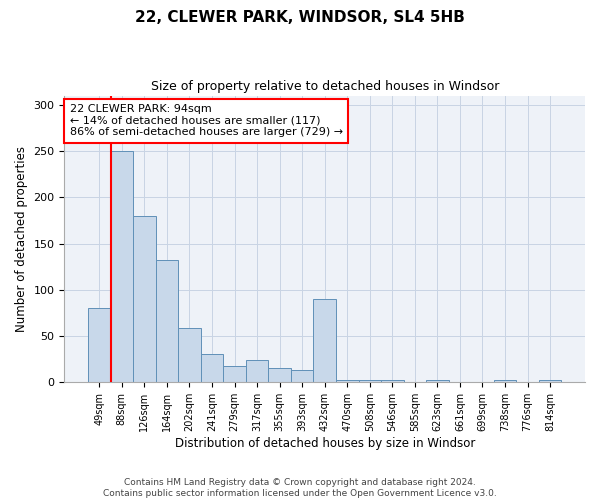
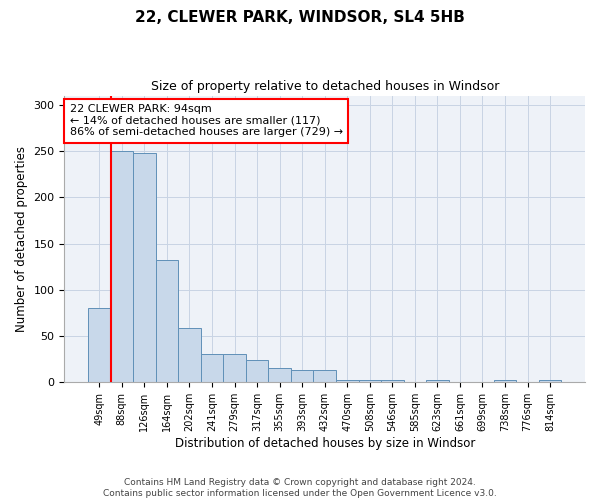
126sqm: 180 -> 248
279sqm: 18 -> 31
432sqm: 90 -> 13
